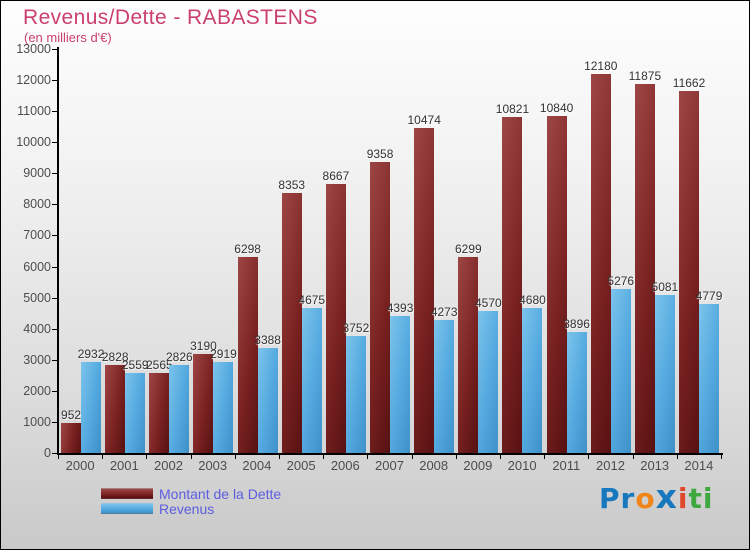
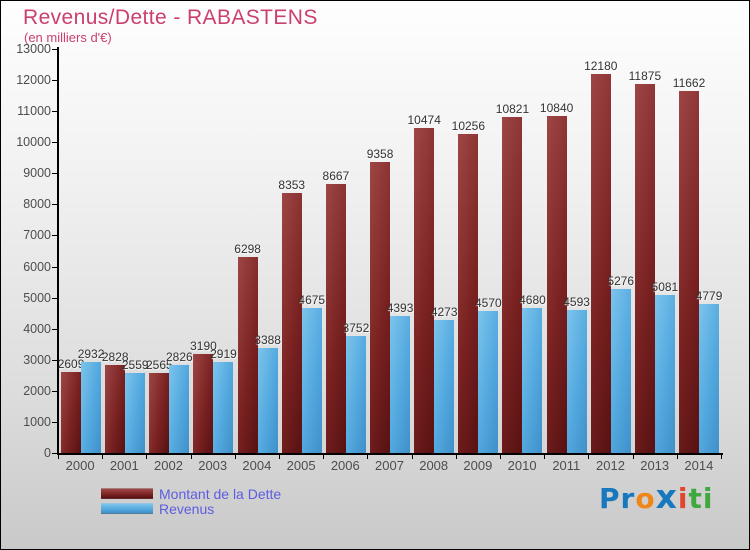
Montant de la Dette/2000: 952 -> 2609
Montant de la Dette/2009: 6299 -> 10256
Revenus/2011: 3896 -> 4593
